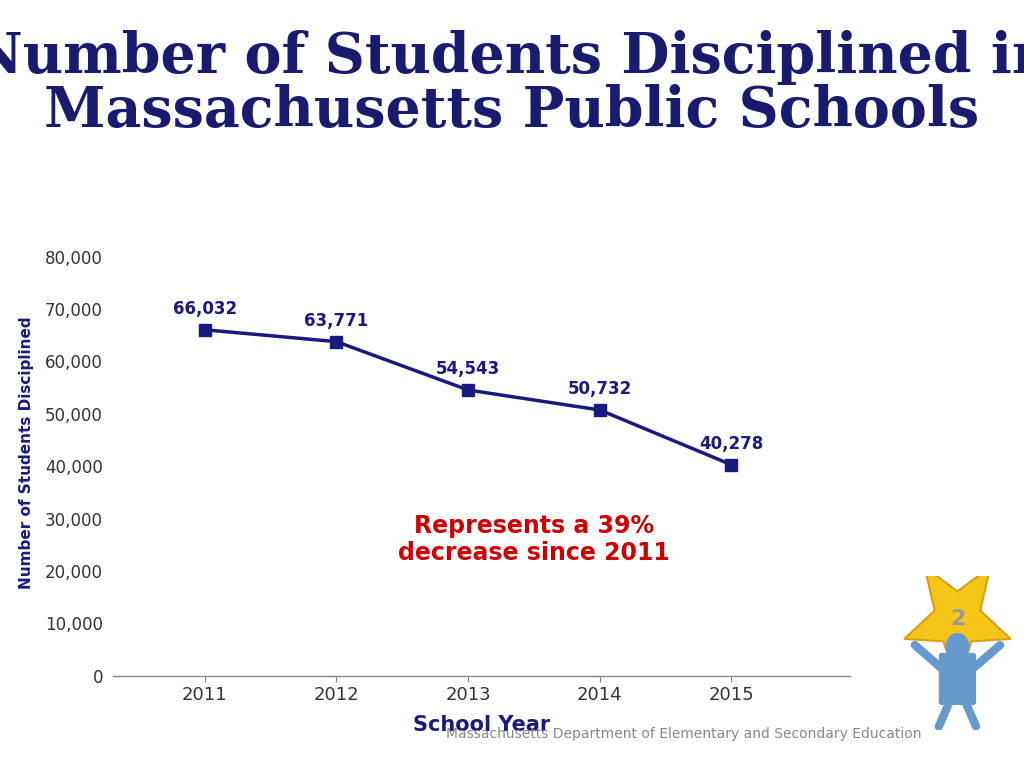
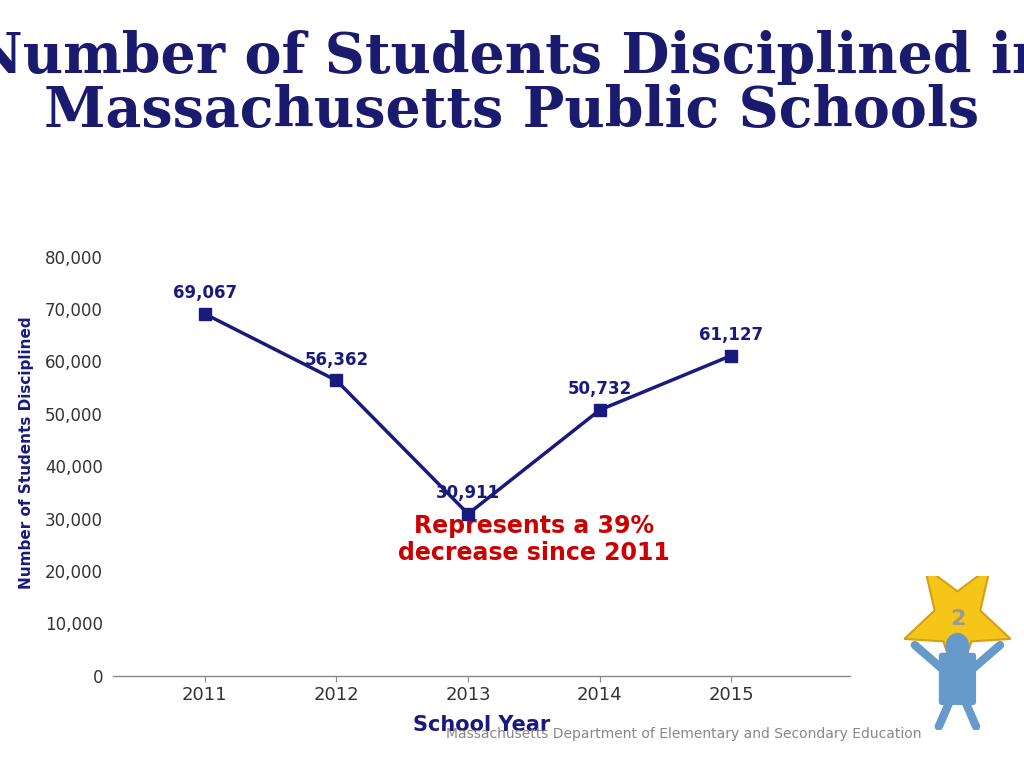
2011: 66,032 -> 69,067
2012: 63,771 -> 56,362
2013: 54,543 -> 30,911
2015: 40,278 -> 61,127
